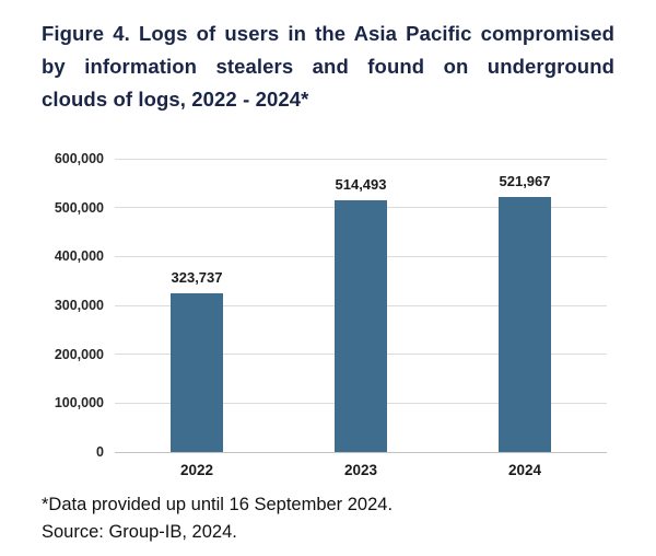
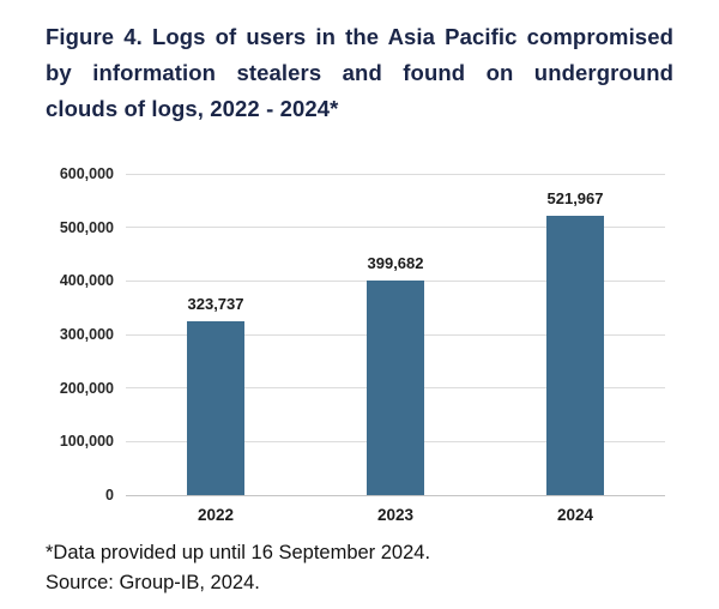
2023: 514,493 -> 399,682
